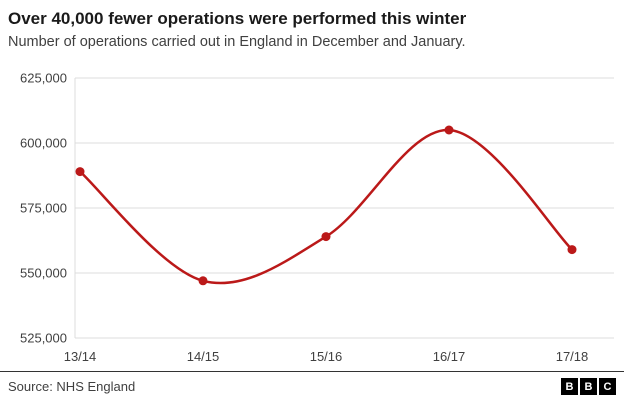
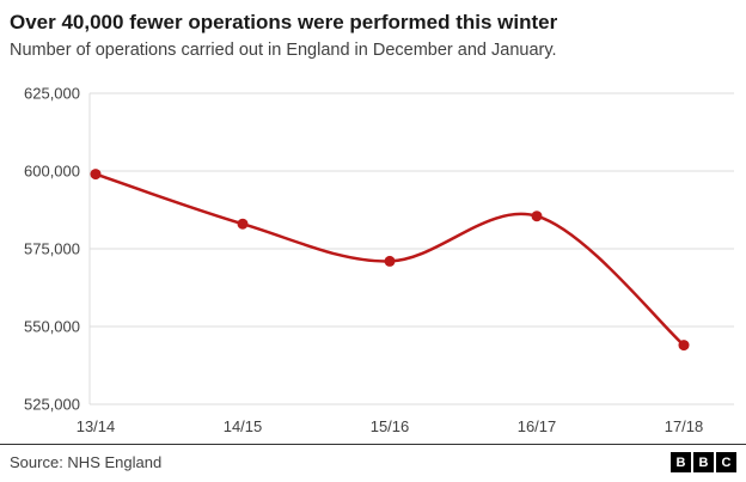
13/14: 589000 -> 599000
14/15: 547000 -> 583000
15/16: 564000 -> 571000
16/17: 605000 -> 586000
17/18: 559000 -> 544000
